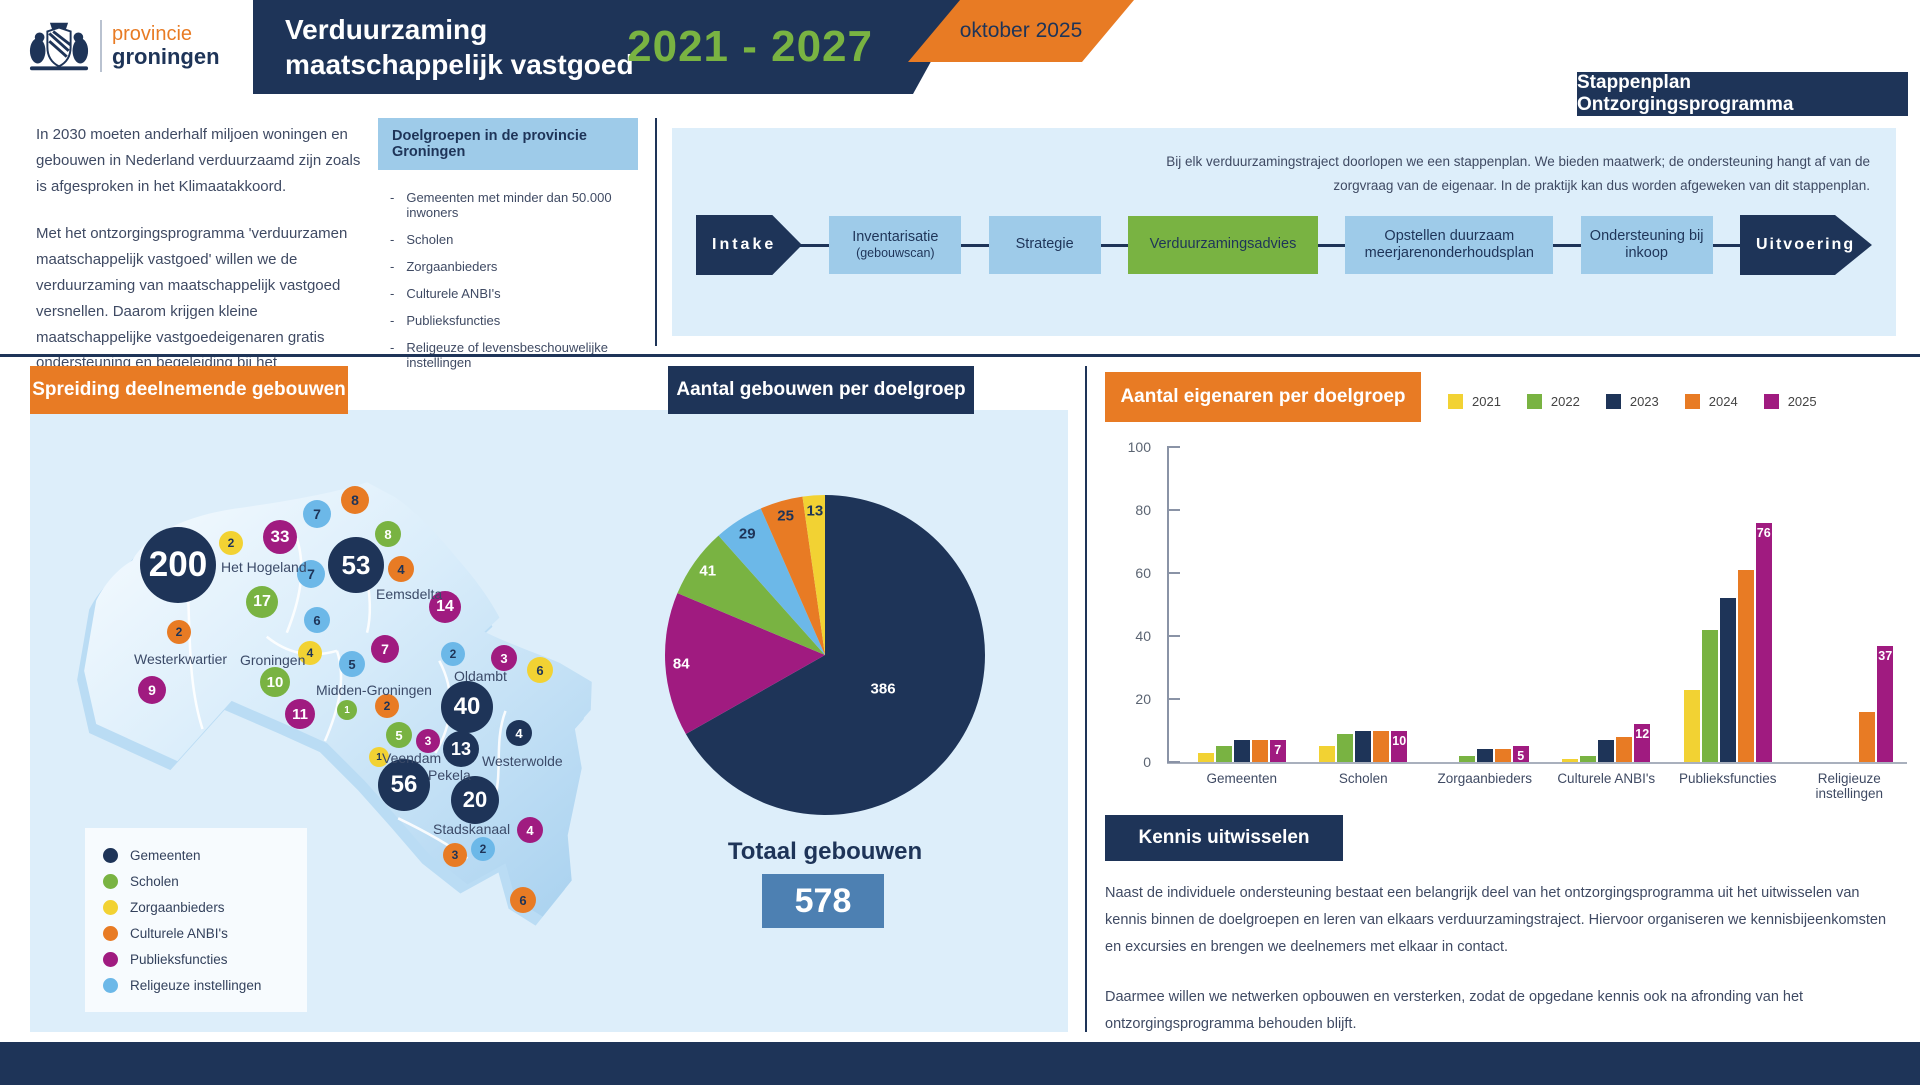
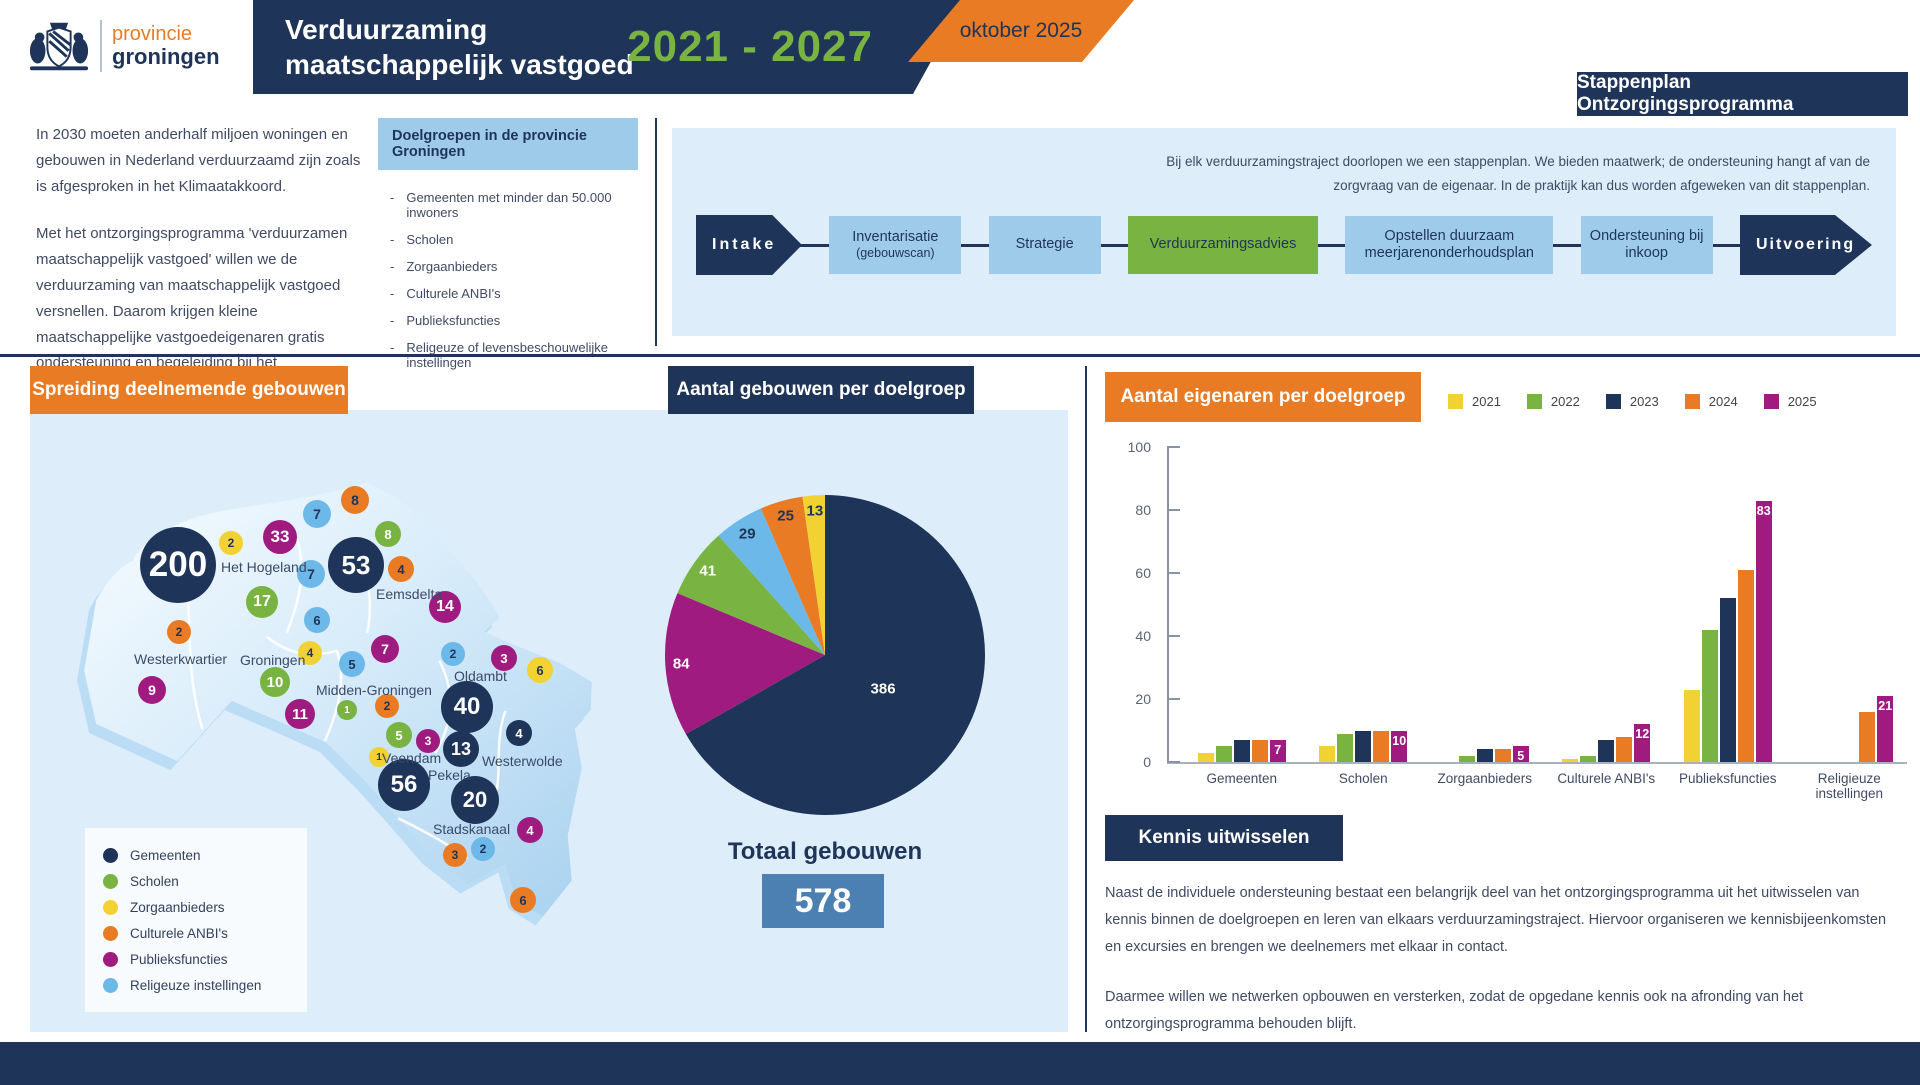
Aantal eigenaren per doelgroep/2025/Publieksfuncties: 76 -> 83
Aantal eigenaren per doelgroep/2025/Religieuze instellingen: 37 -> 21
